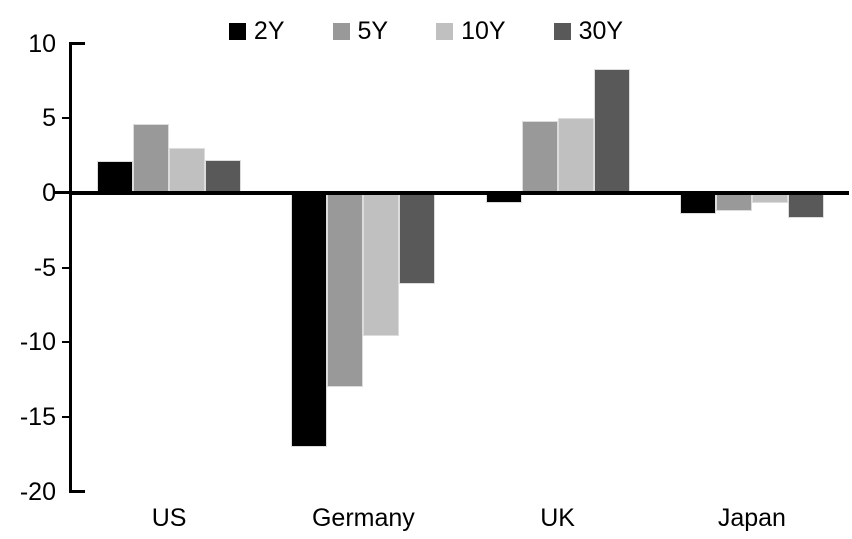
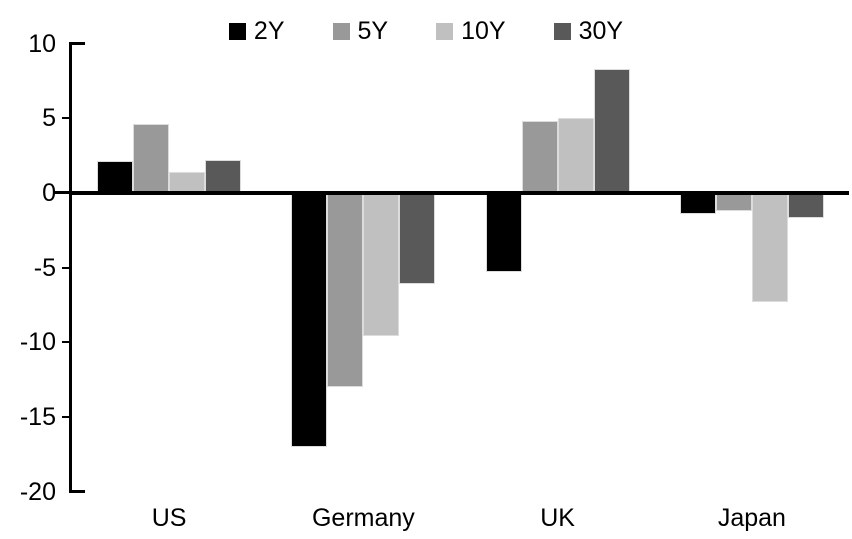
10Y/US: 3.0 -> 1.4
2Y/UK: -0.7 -> -5.3
10Y/Japan: -0.7 -> -7.3
